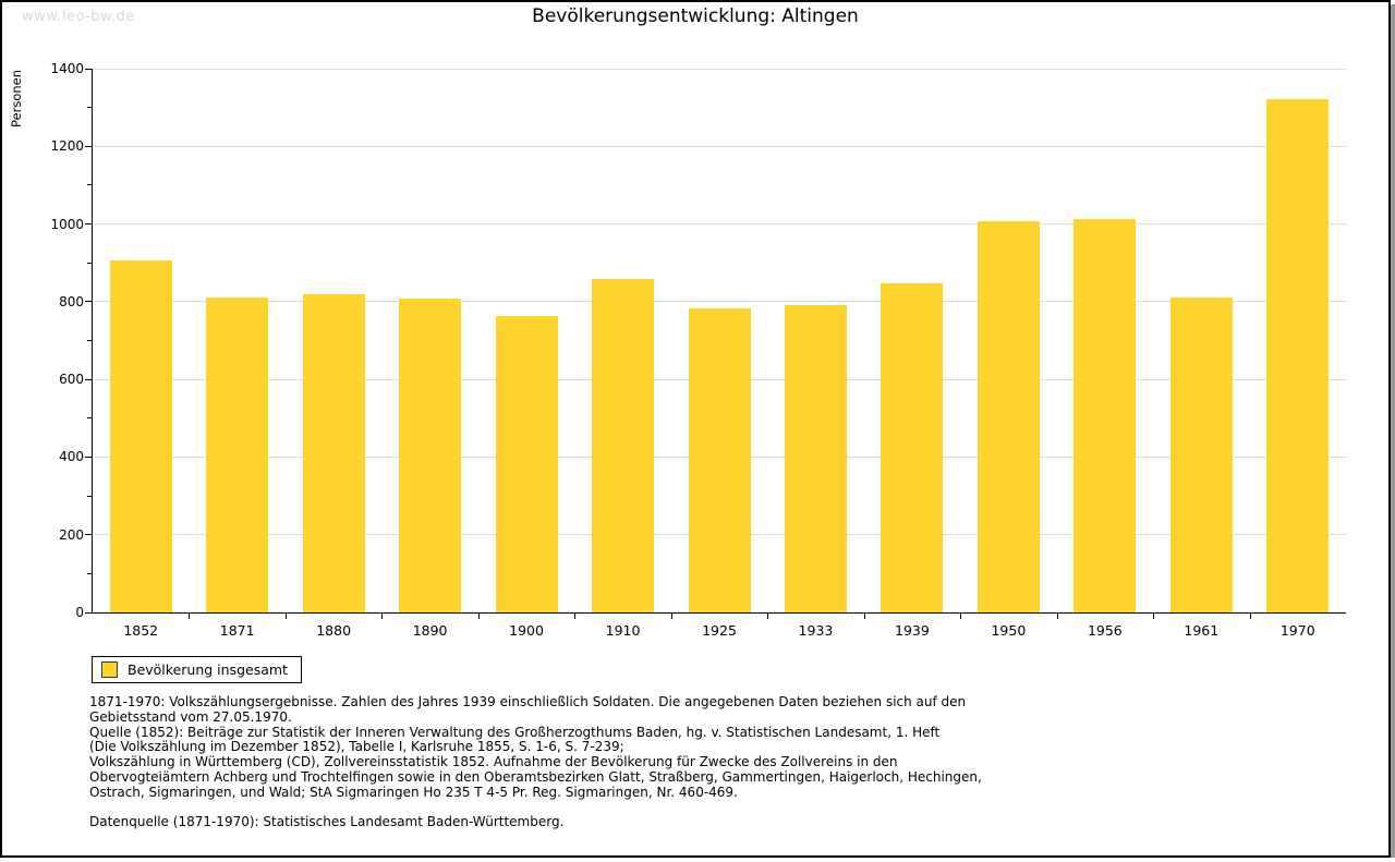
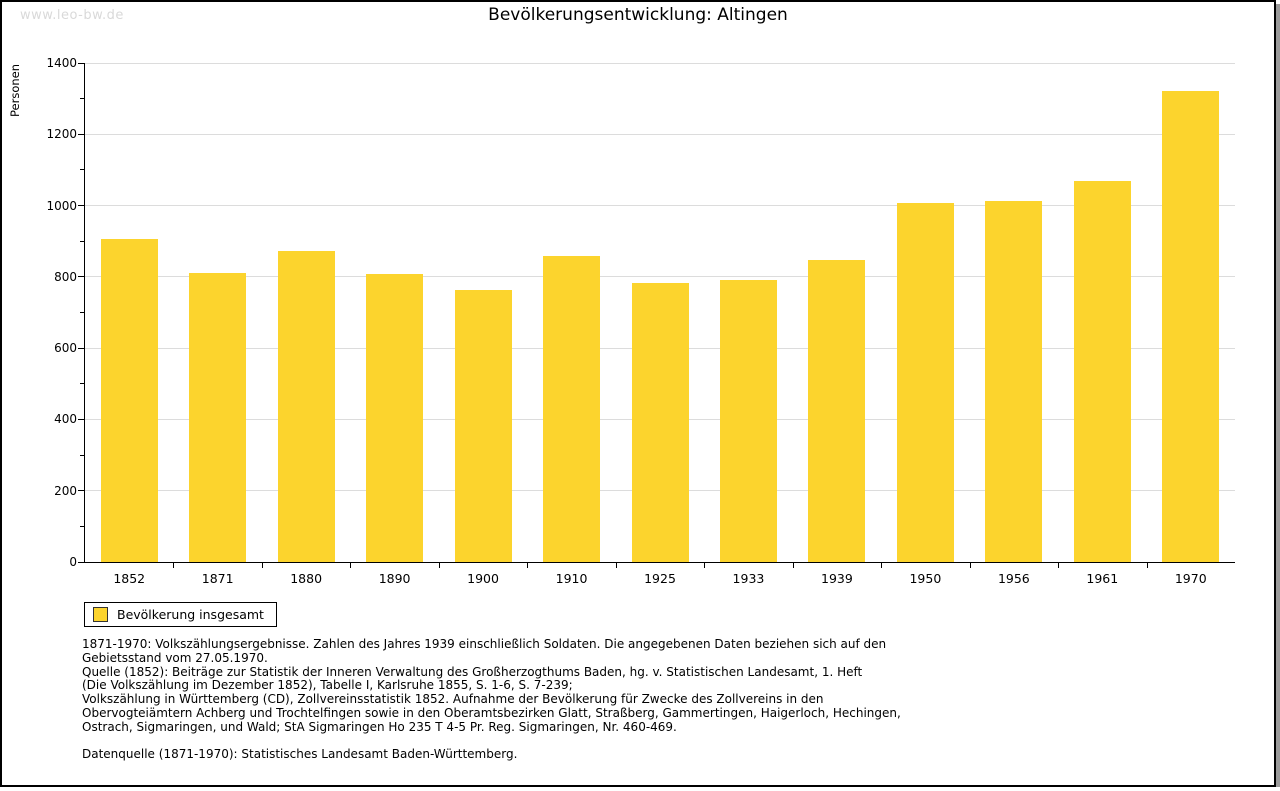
1880: 820 -> 870
1961: 810 -> 1070
